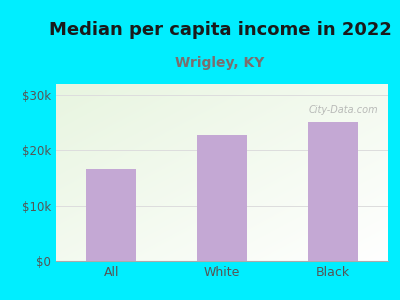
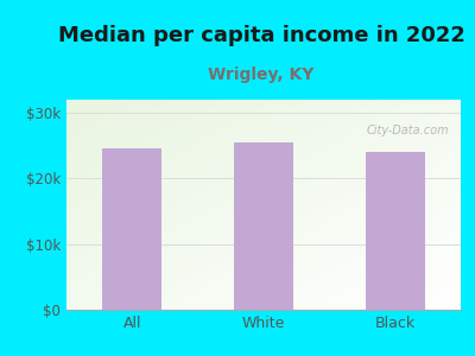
All: $16.6k -> $24.5k
White: $22.8k -> $25.5k
Black: $25.2k -> $24.1k
